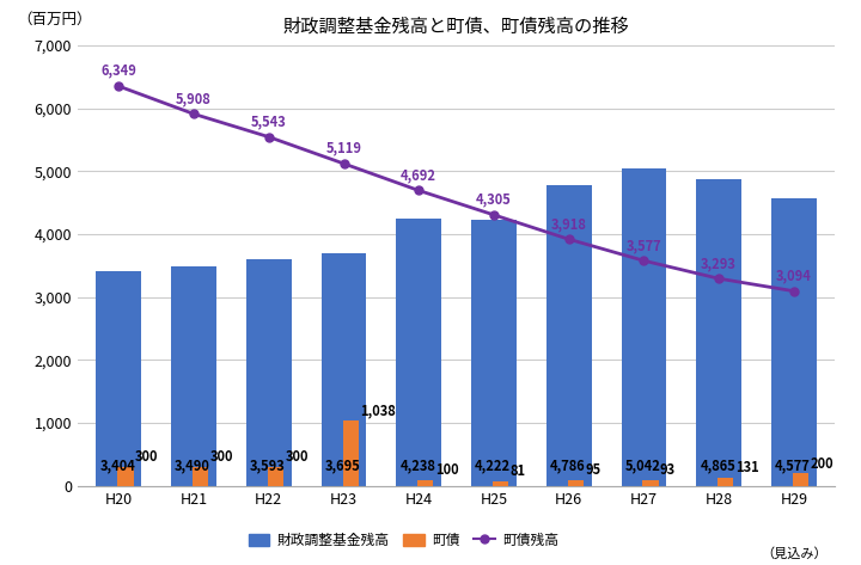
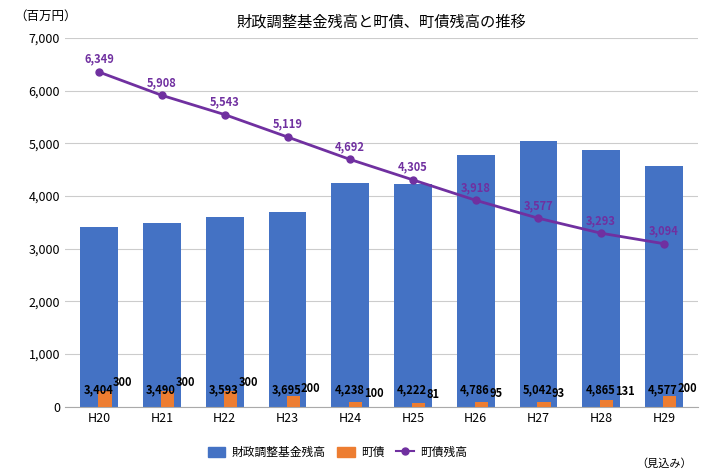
町債/H23: 1,038 -> 200
